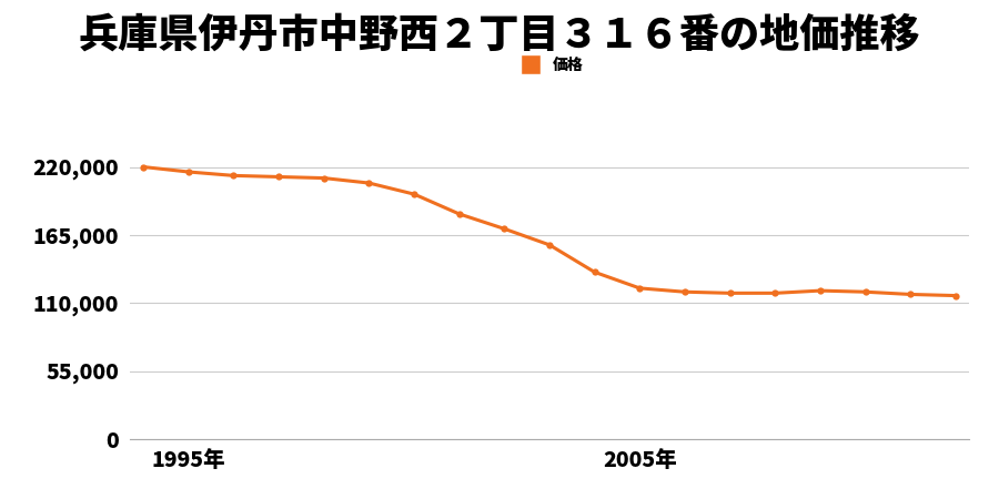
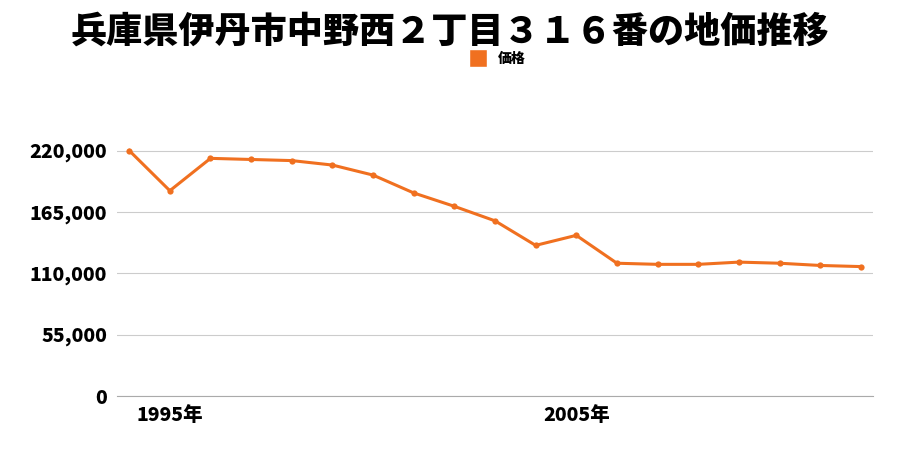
1995年: 216,000 -> 184,000
2005年: 122,000 -> 144,000
